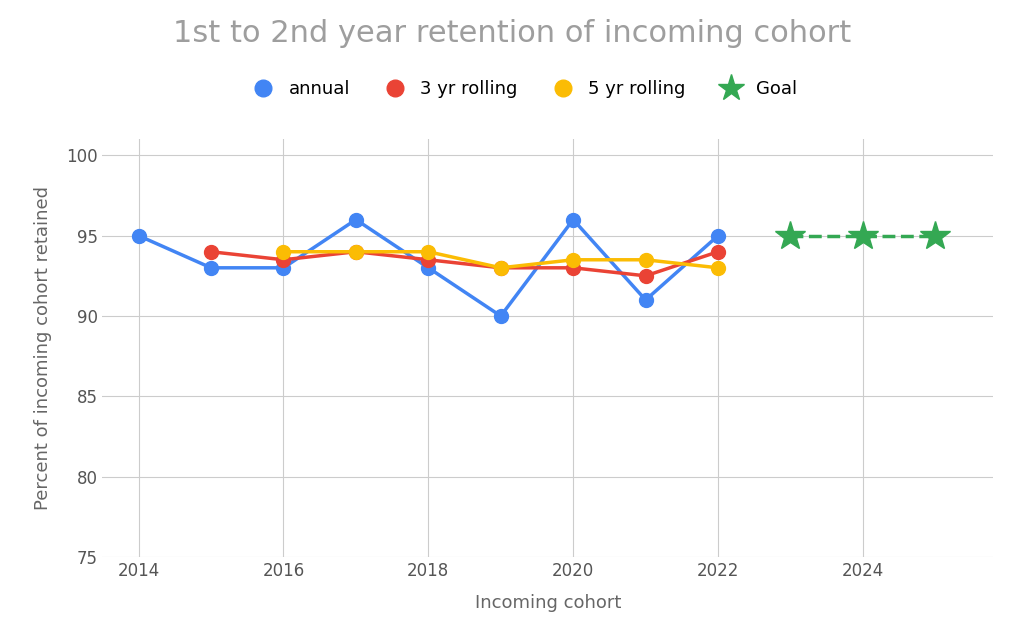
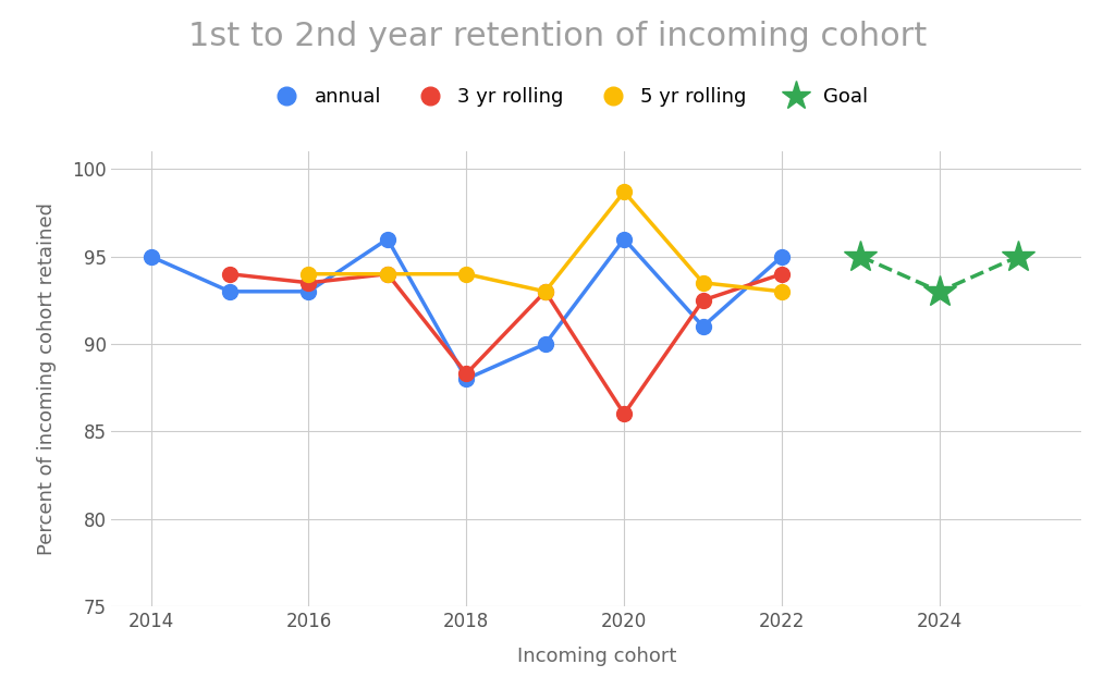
annual/2018: 93 -> 88
3 yr rolling/2018: 93.5 -> 88.3
3 yr rolling/2020: 93.0 -> 86.0
5 yr rolling/2020: 93.5 -> 98.7
Goal/2024: 95 -> 93
